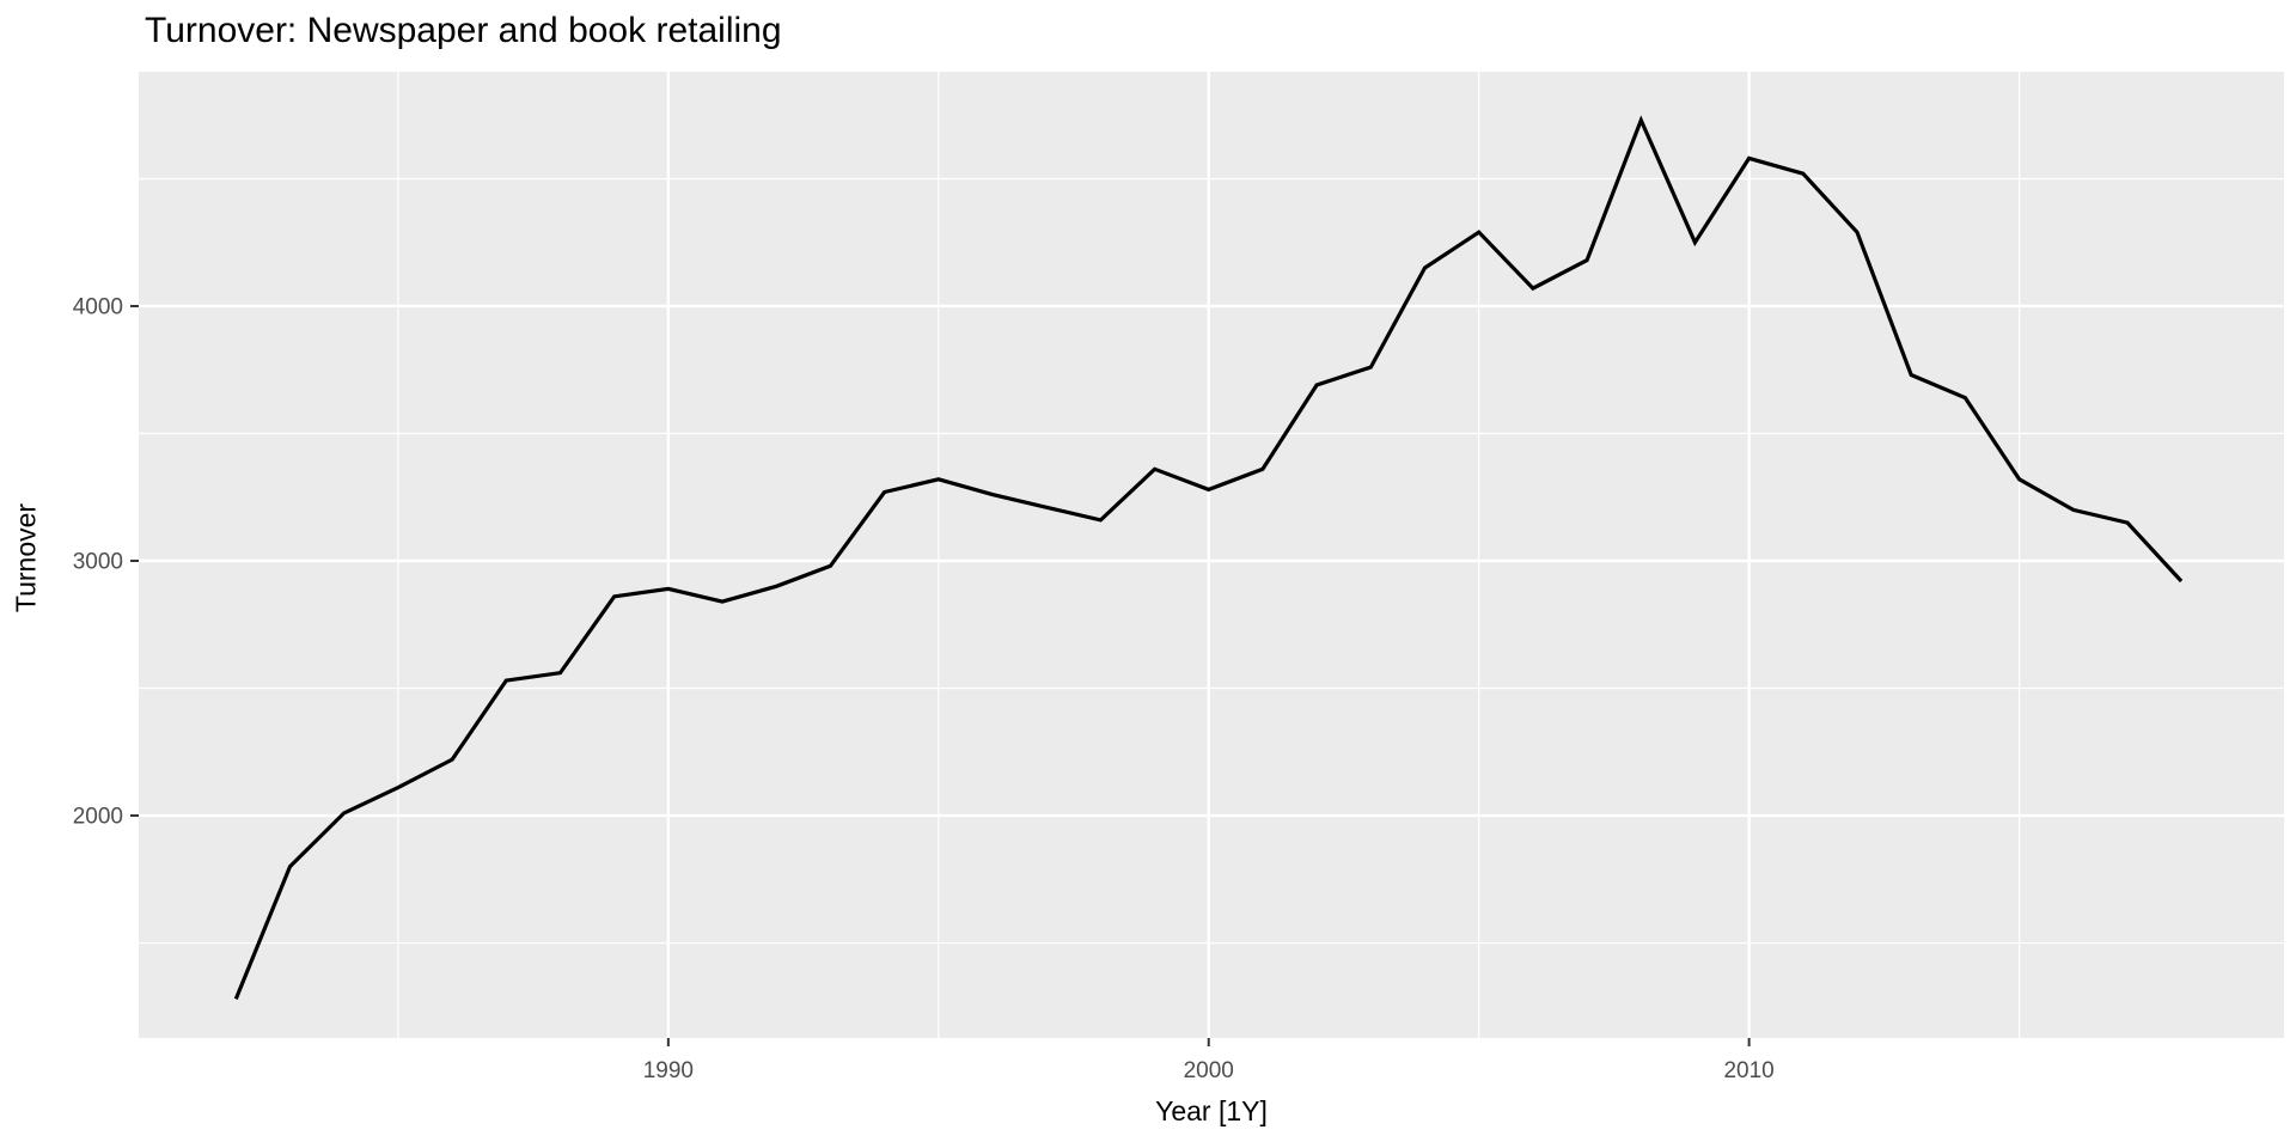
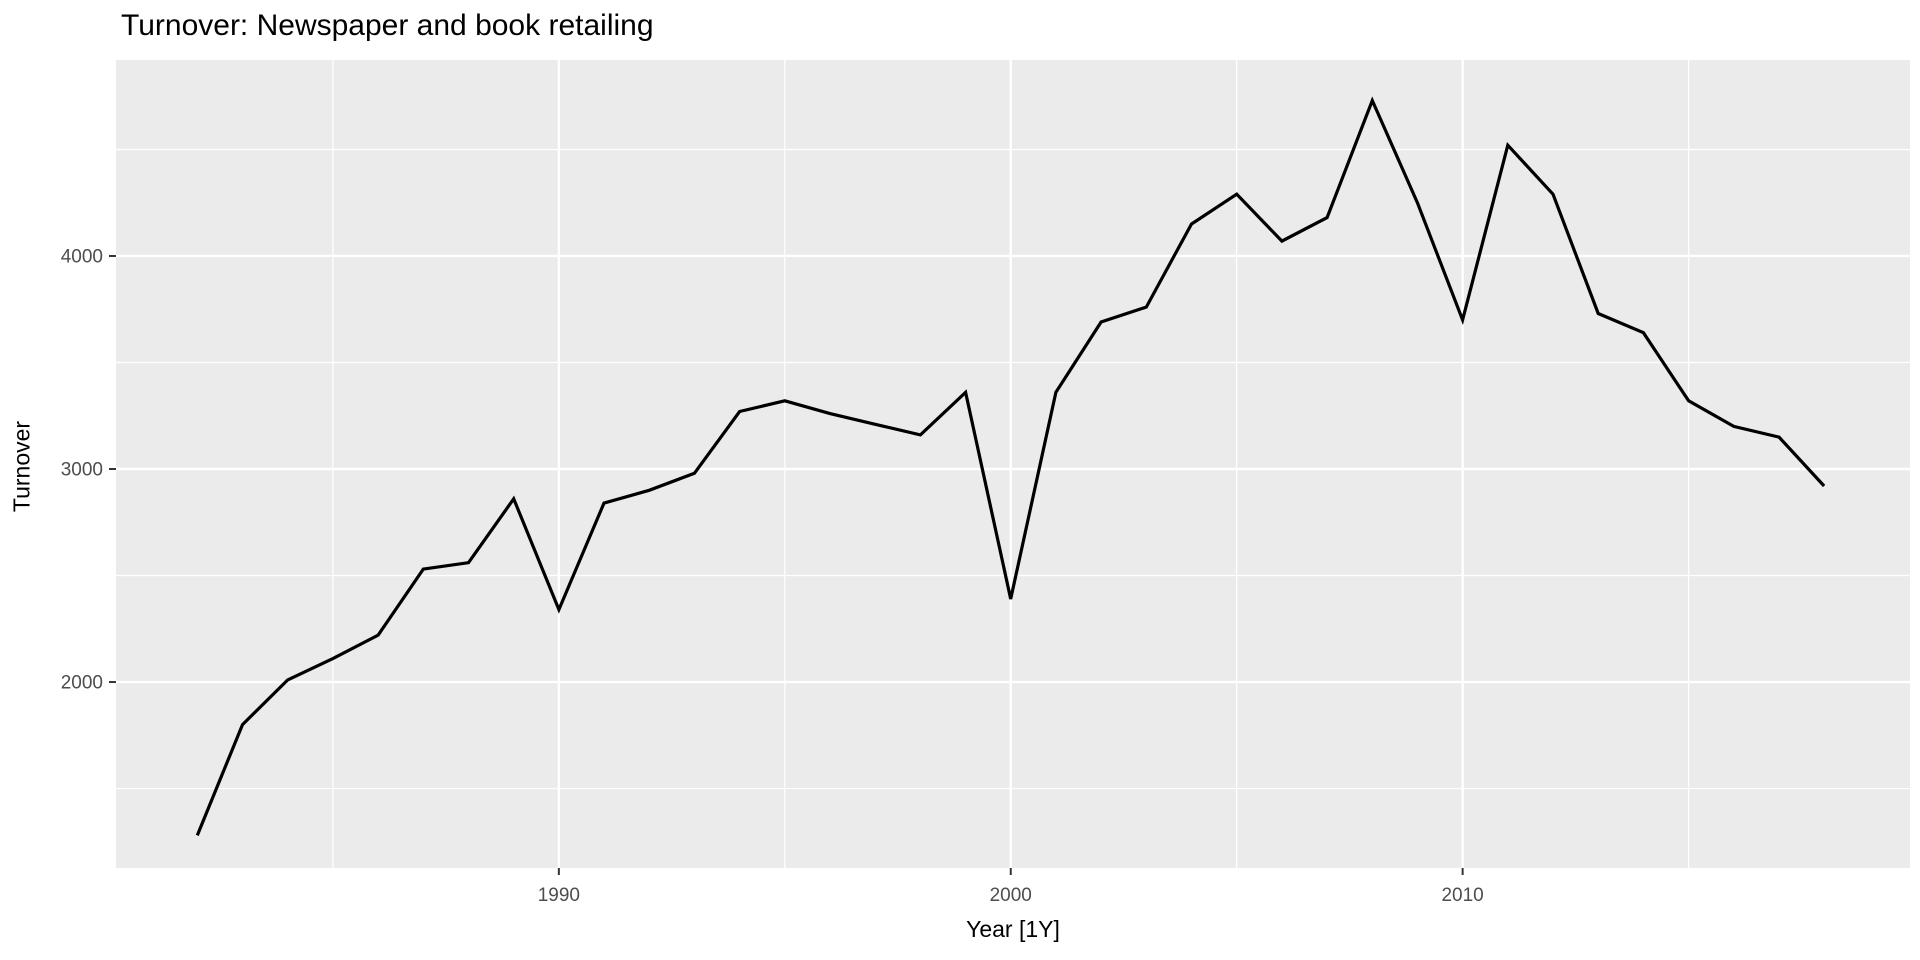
1990: 2890 -> 2340
2000: 3280 -> 2390
2010: 4580 -> 3700
